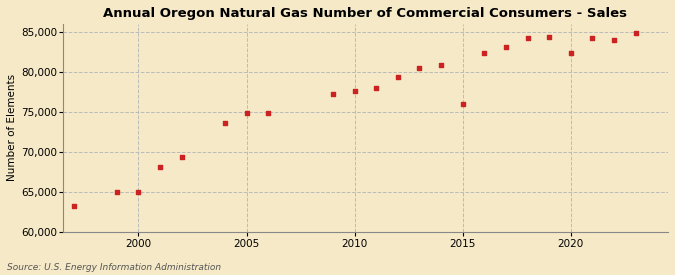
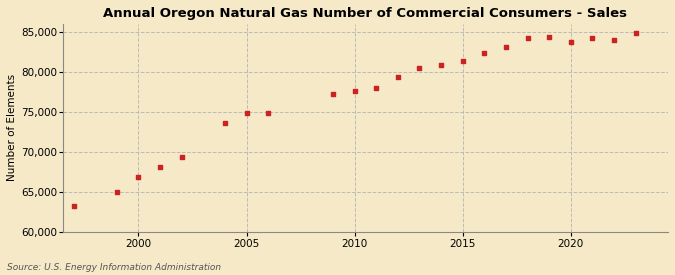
2000: 65,000 -> 66,900
2015: 76,000 -> 81,400
2020: 82,400 -> 83,700
